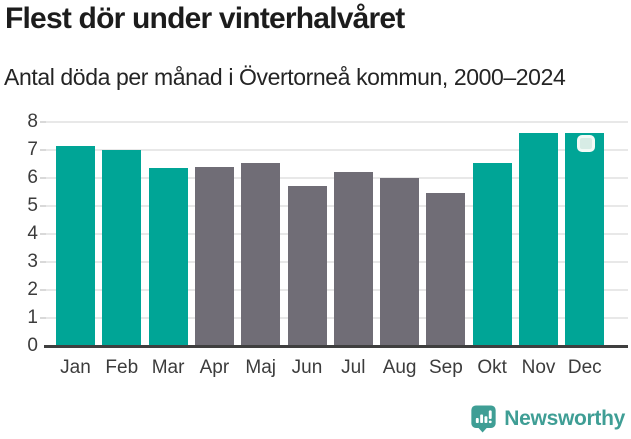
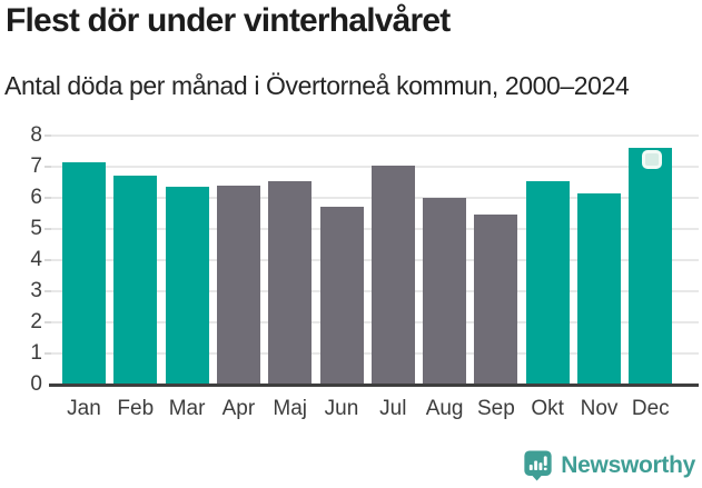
Feb: 7.0 -> 6.7
Jul: 6.2 -> 7.0
Nov: 7.6 -> 6.2
